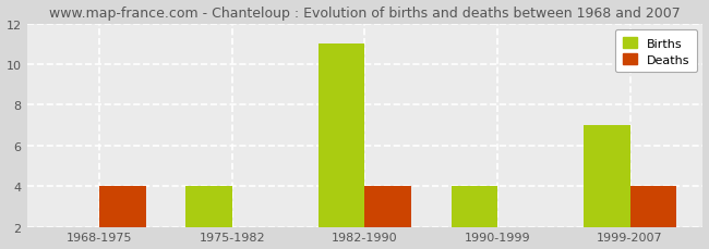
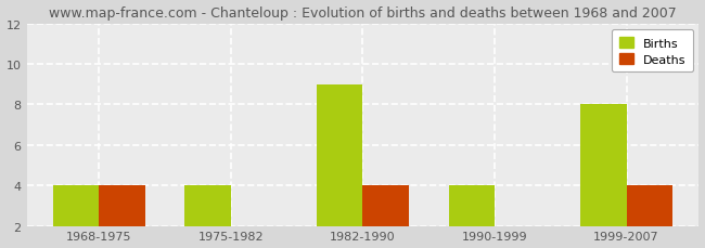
Births/1968-1975: 2 -> 4
Births/1982-1990: 11 -> 9
Births/1999-2007: 7 -> 8
